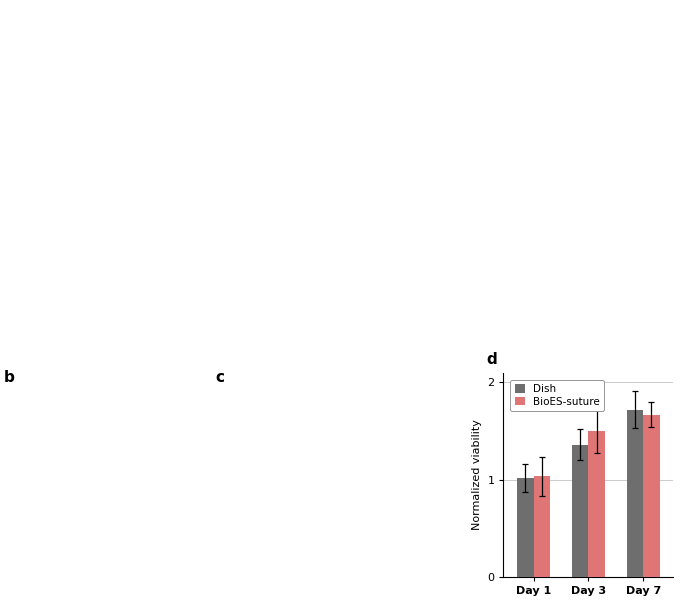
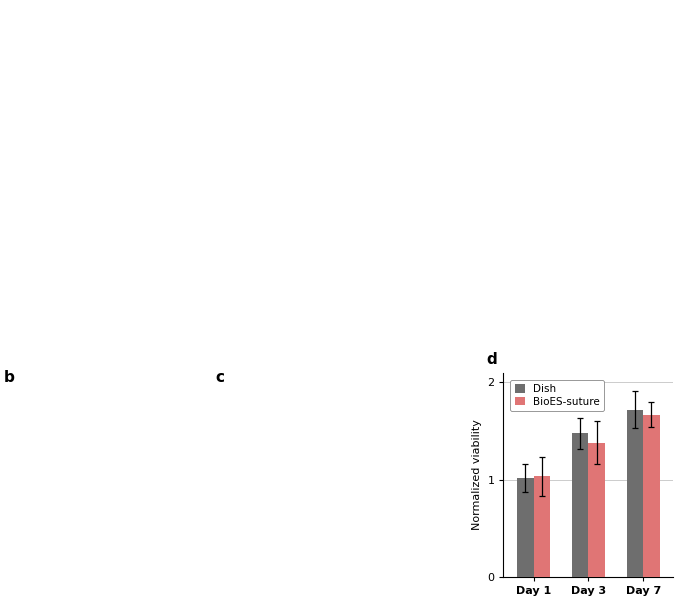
Dish/Day 3: 1.36 -> 1.48
BioES-suture/Day 3: 1.50 -> 1.38
